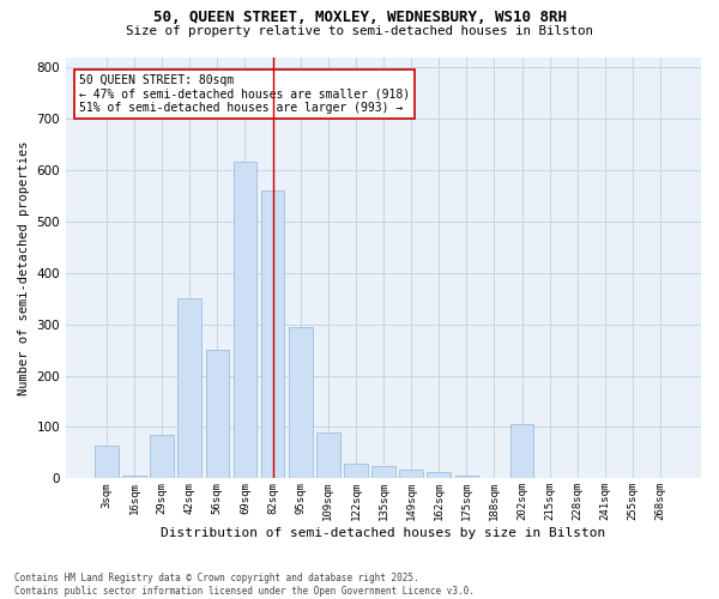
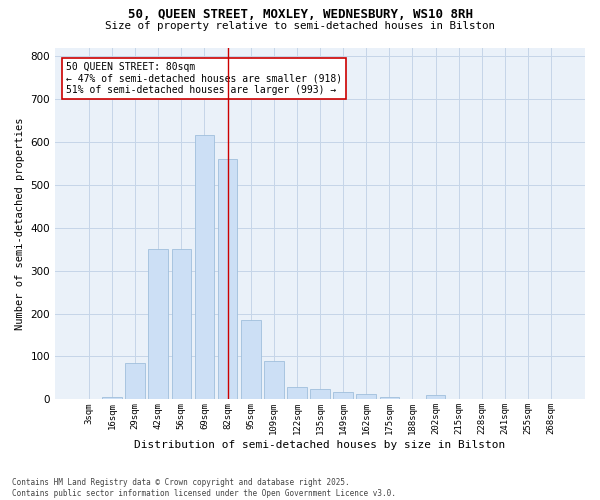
3sqm: 65 -> 2
56sqm: 250 -> 350
95sqm: 295 -> 185
202sqm: 105 -> 10
